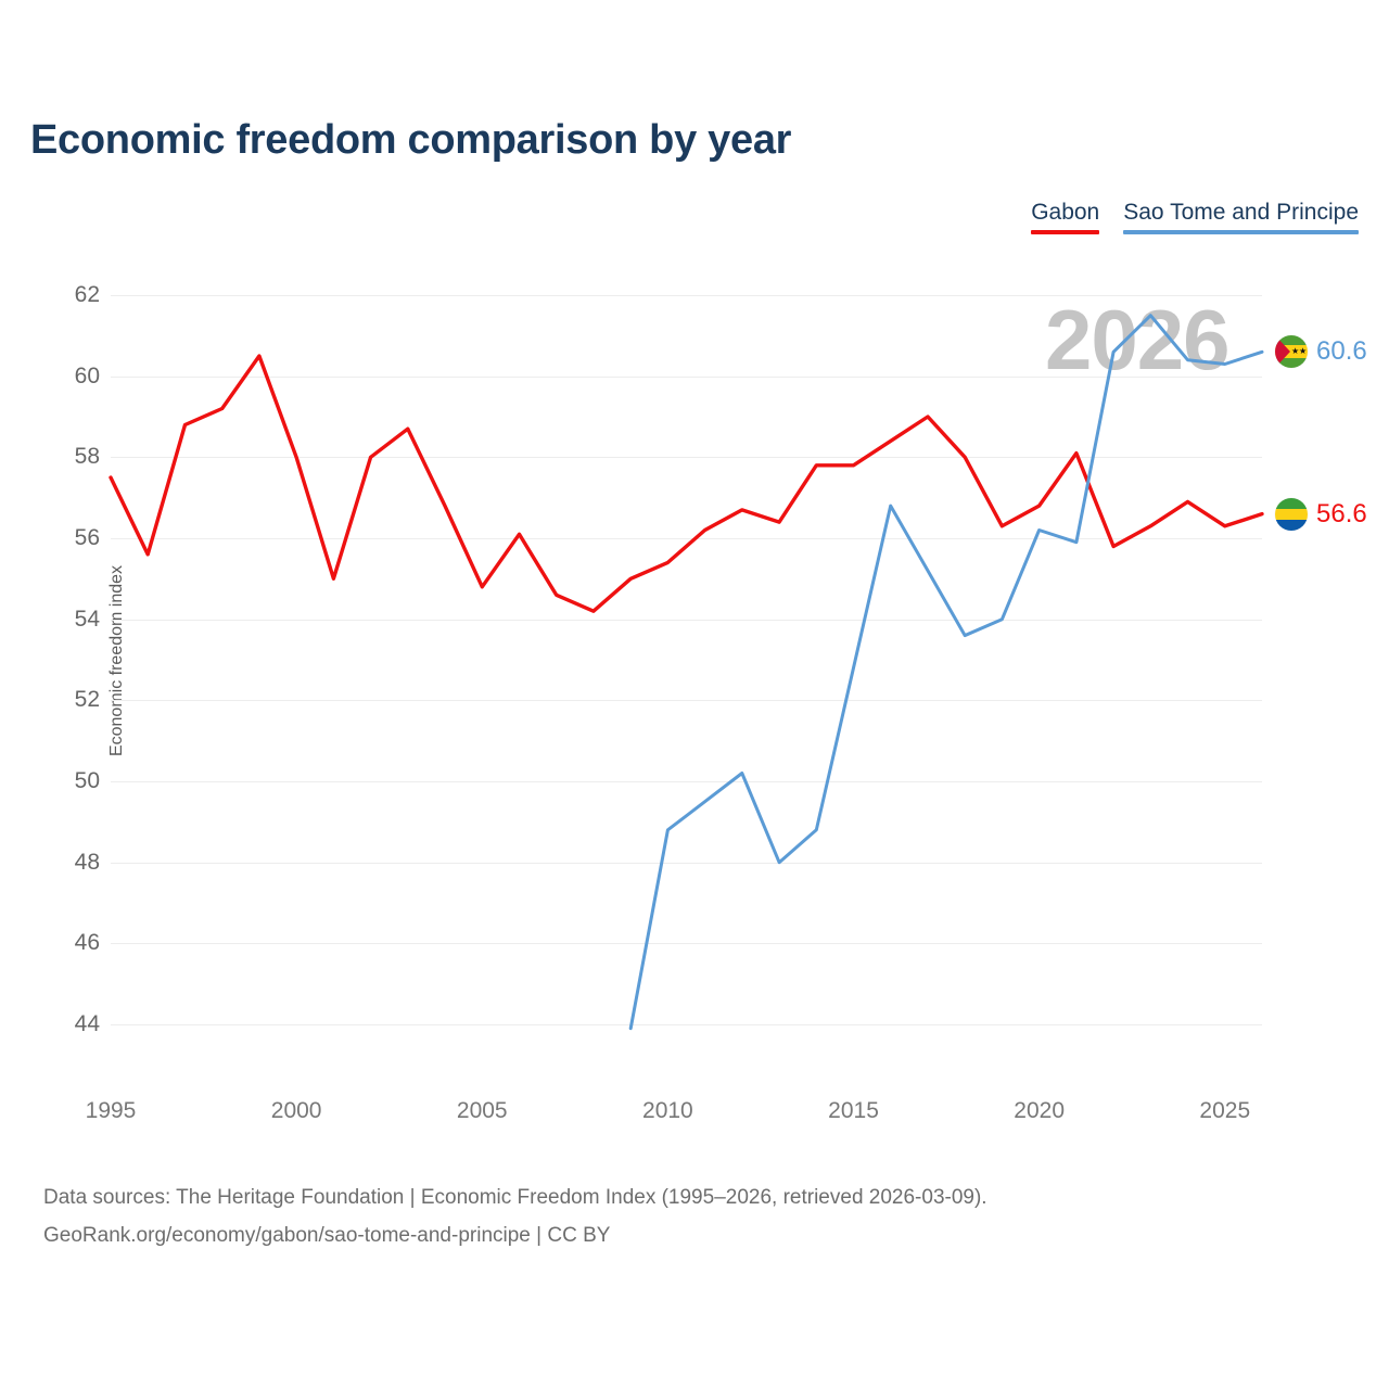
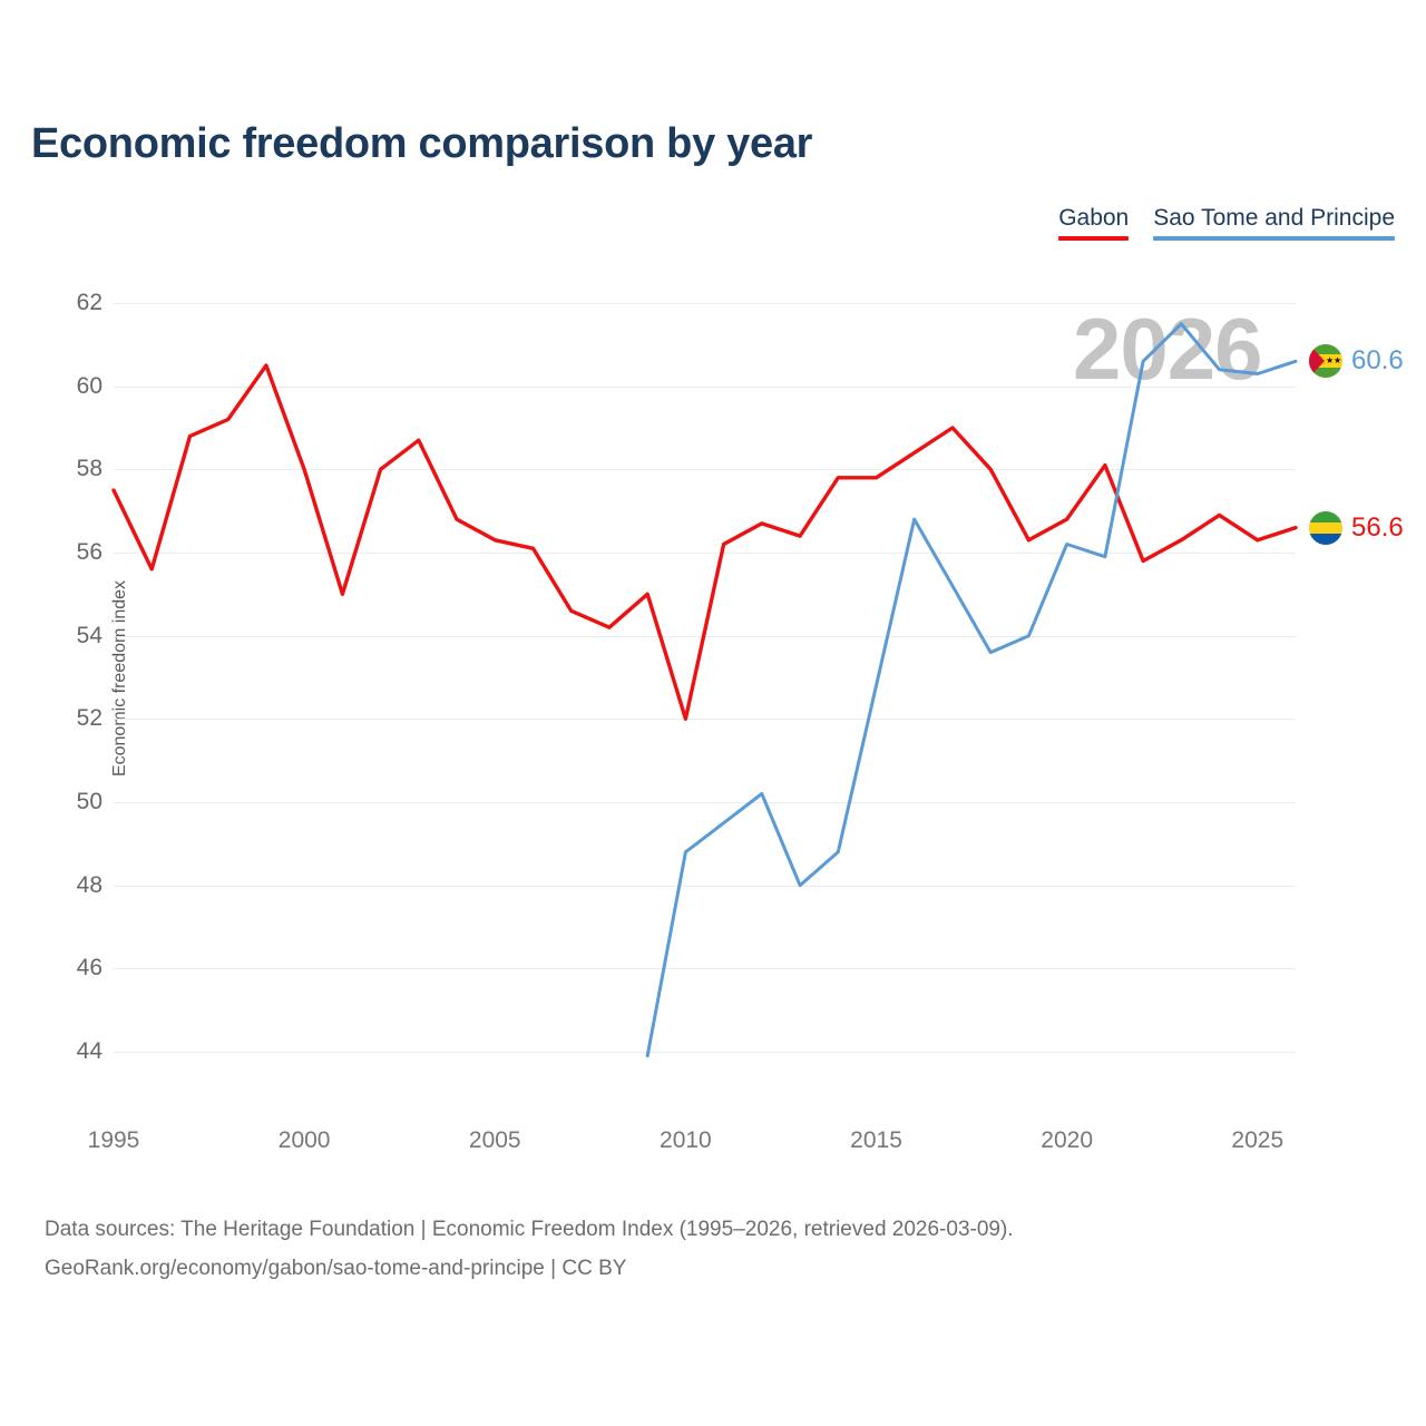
Gabon/2005: 54.8 -> 56.3
Gabon/2010: 55.4 -> 52.0
